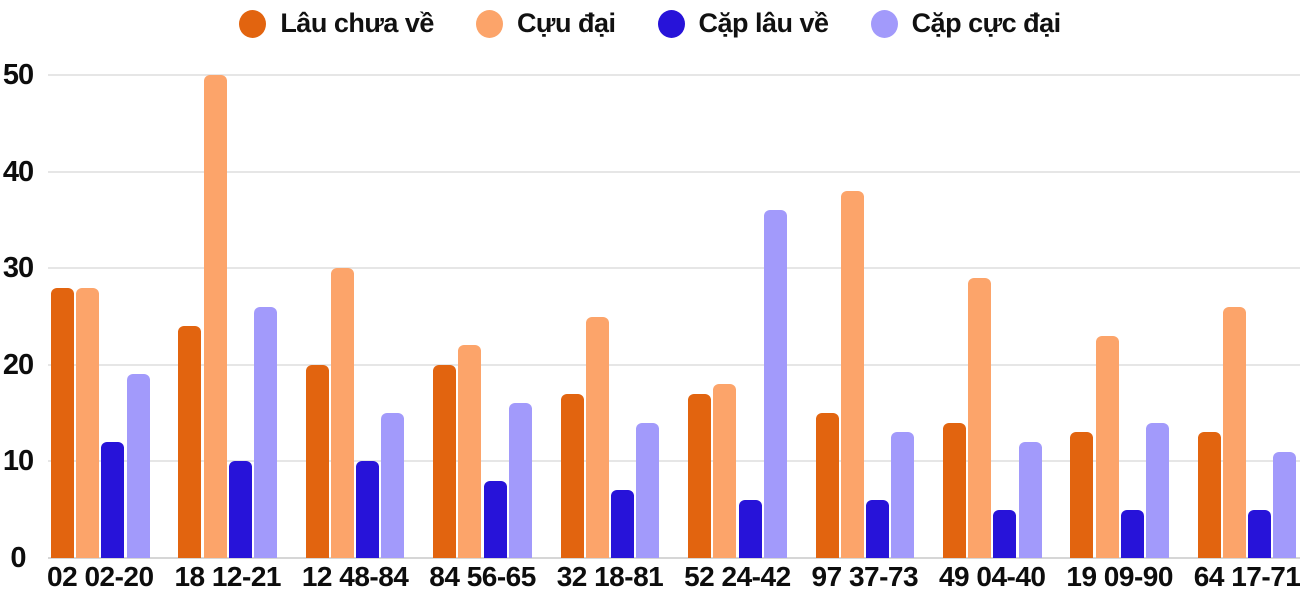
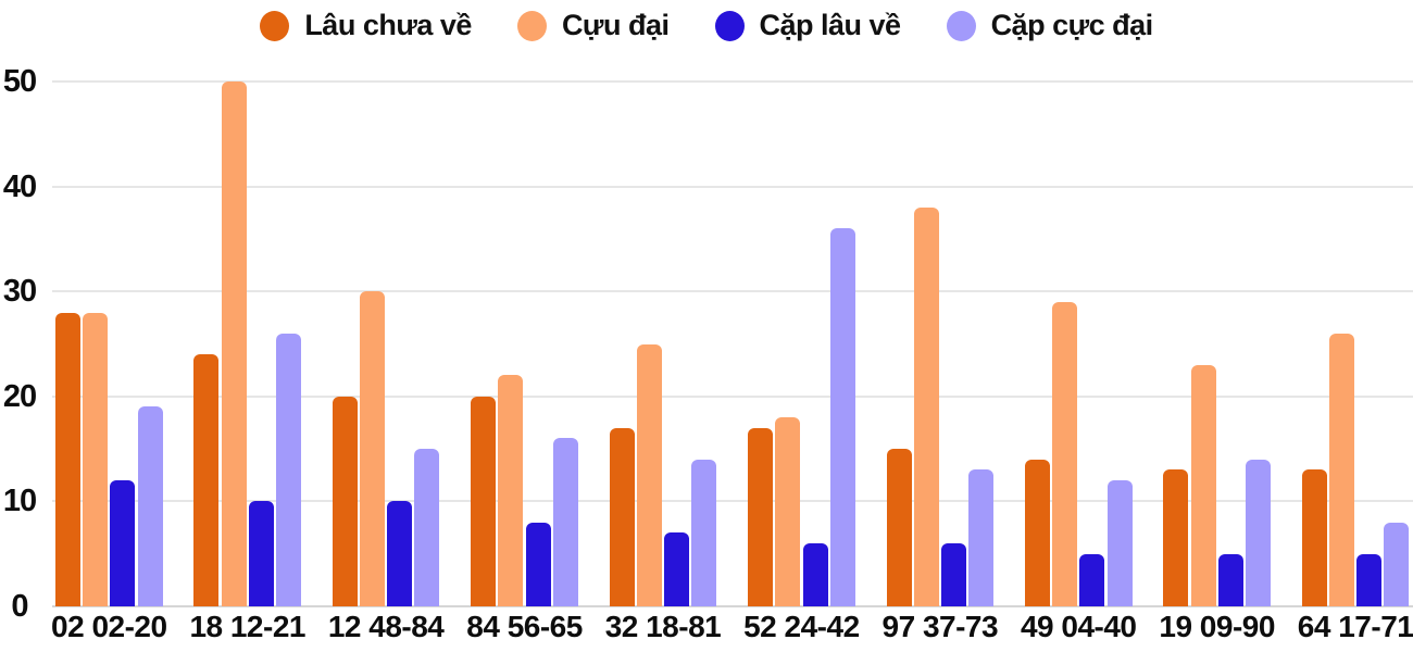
Cặp cực đại/64 17-71: 11 -> 8
